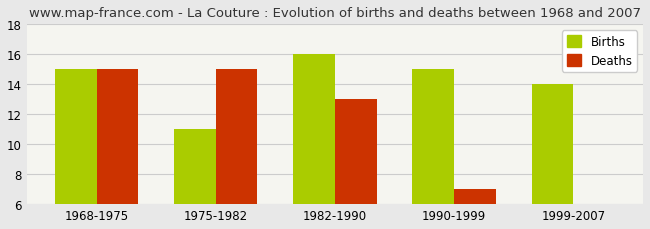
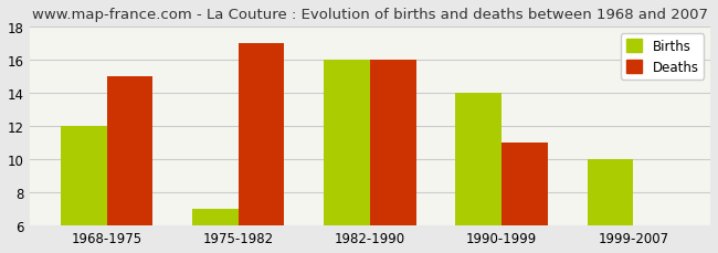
Births/1968-1975: 15 -> 12
Births/1975-1982: 11 -> 7
Deaths/1975-1982: 15 -> 17
Deaths/1982-1990: 13 -> 16
Births/1990-1999: 15 -> 14
Deaths/1990-1999: 7 -> 11
Births/1999-2007: 14 -> 10
